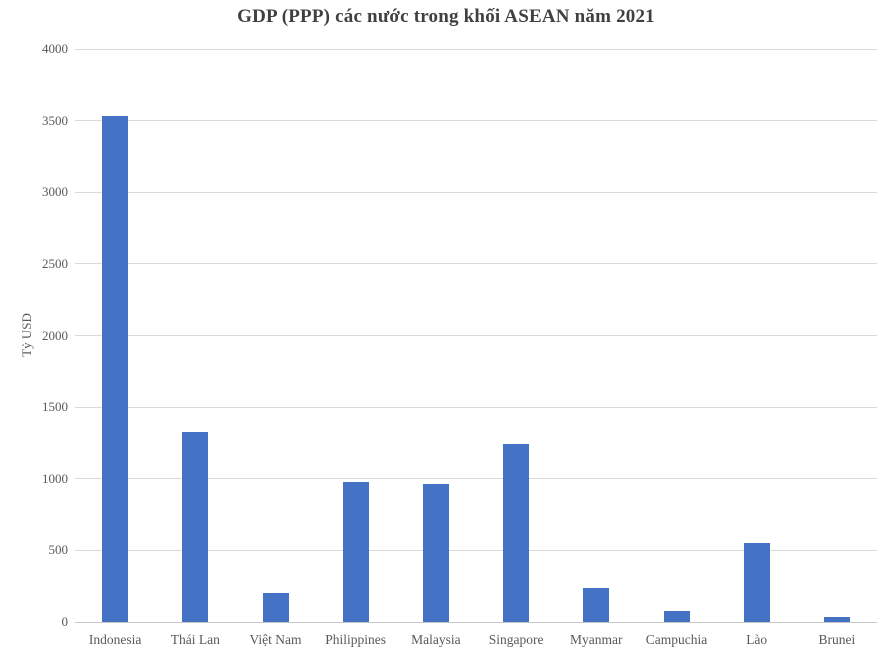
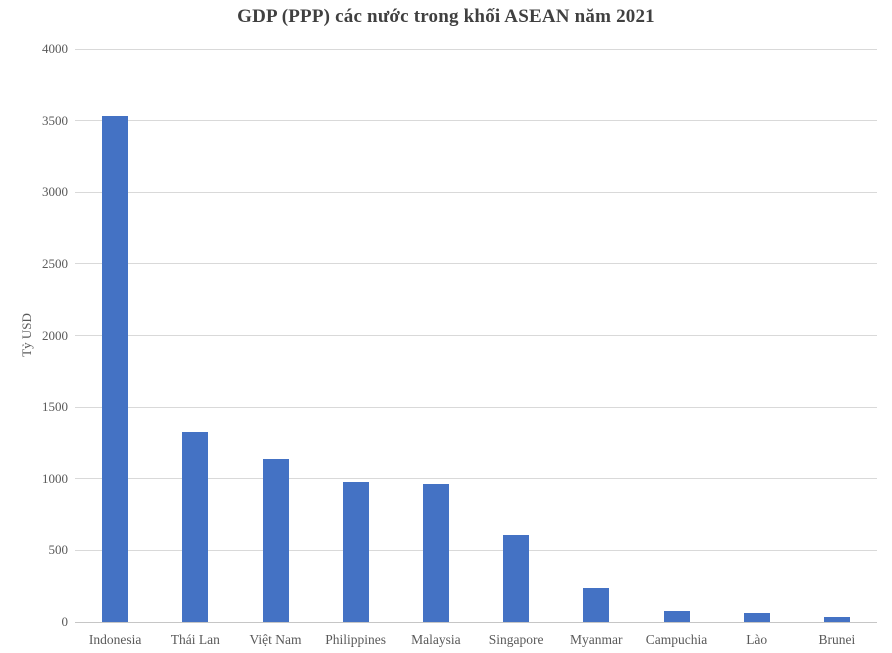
Việt Nam: 200 -> 1140
Singapore: 1240 -> 610
Lào: 550 -> 60
